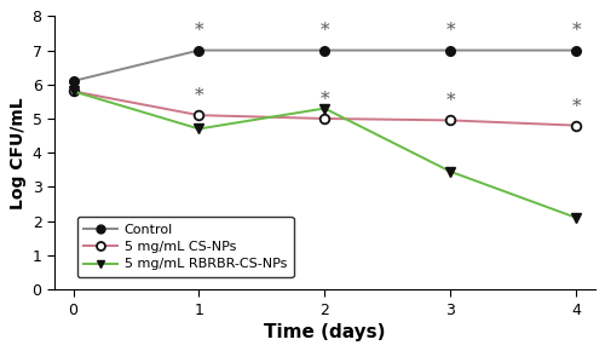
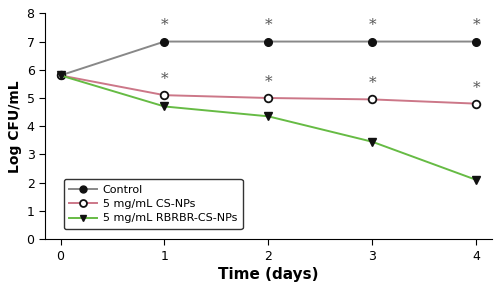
Control/0: 6.1 -> 5.8
5 mg/mL RBRBR-CS-NPs/2: 5.30 -> 4.35
